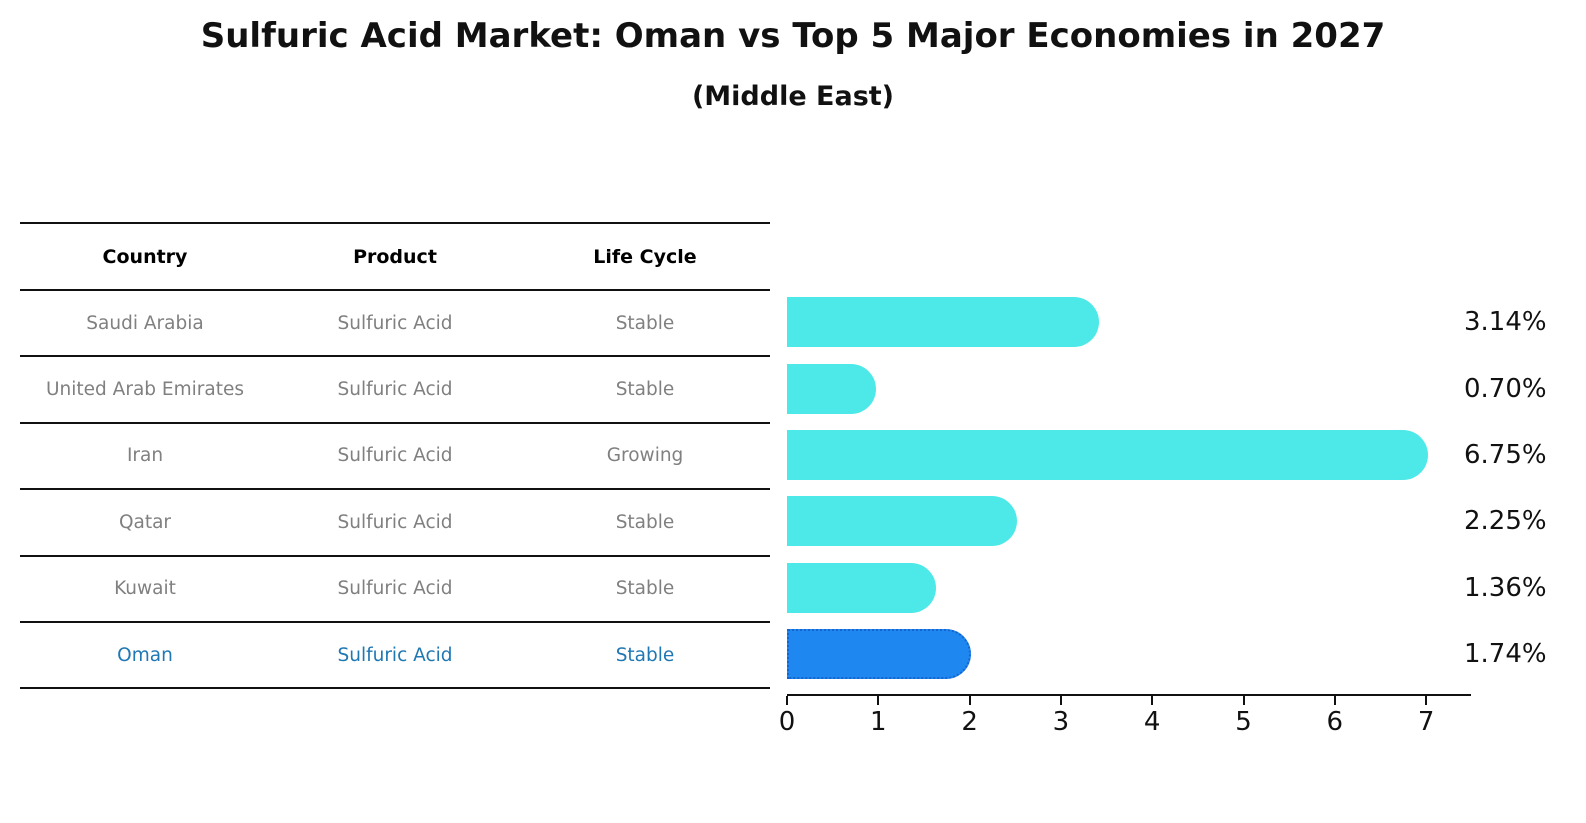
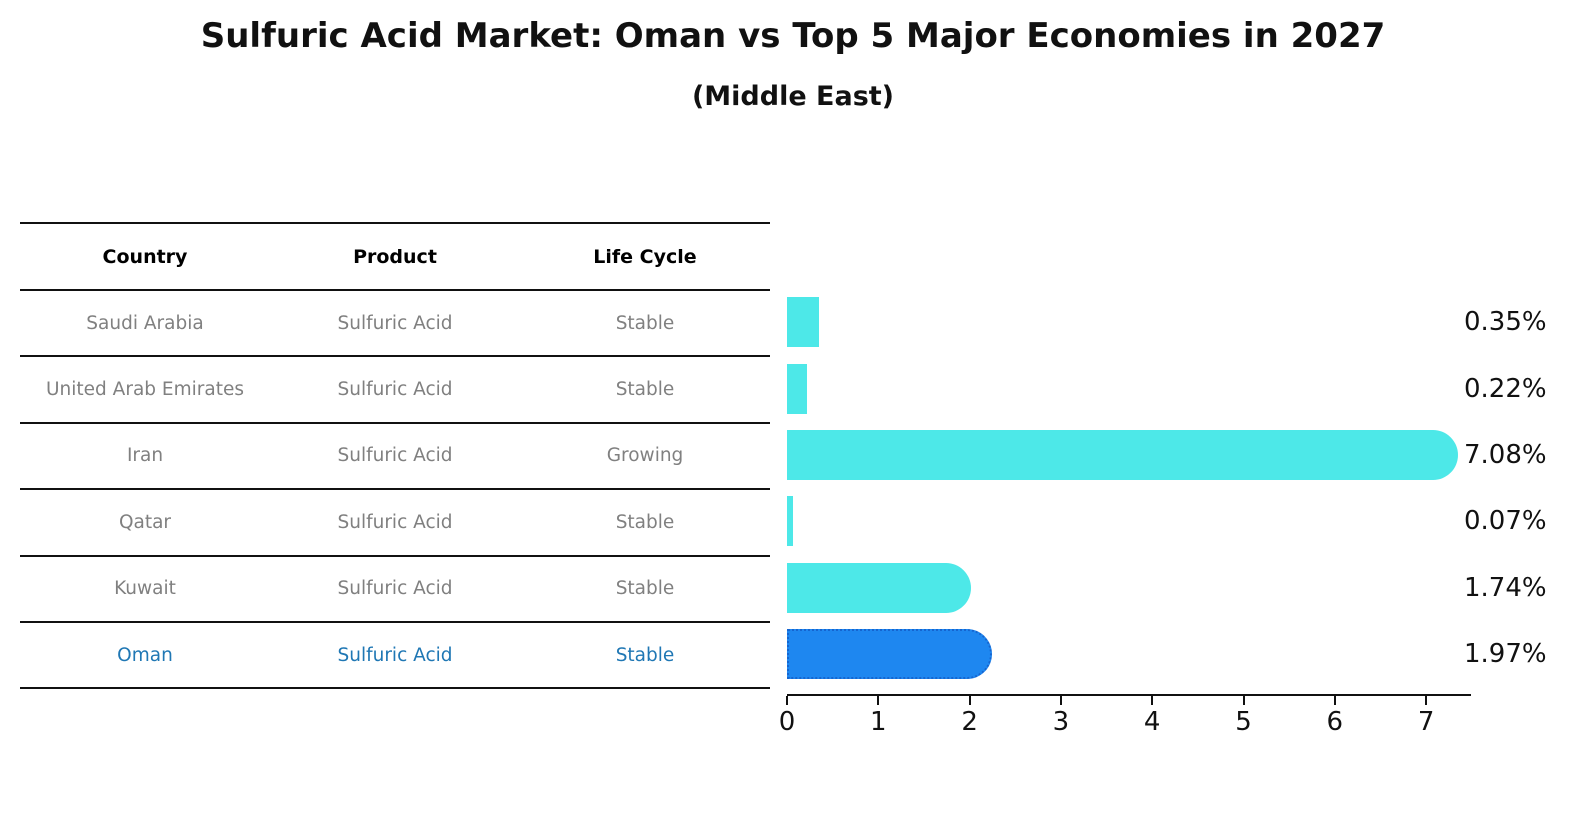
Saudi Arabia: 3.14% -> 0.35%
United Arab Emirates: 0.70% -> 0.22%
Iran: 6.75% -> 7.08%
Qatar: 2.25% -> 0.07%
Kuwait: 1.36% -> 1.74%
Oman: 1.74% -> 1.97%
